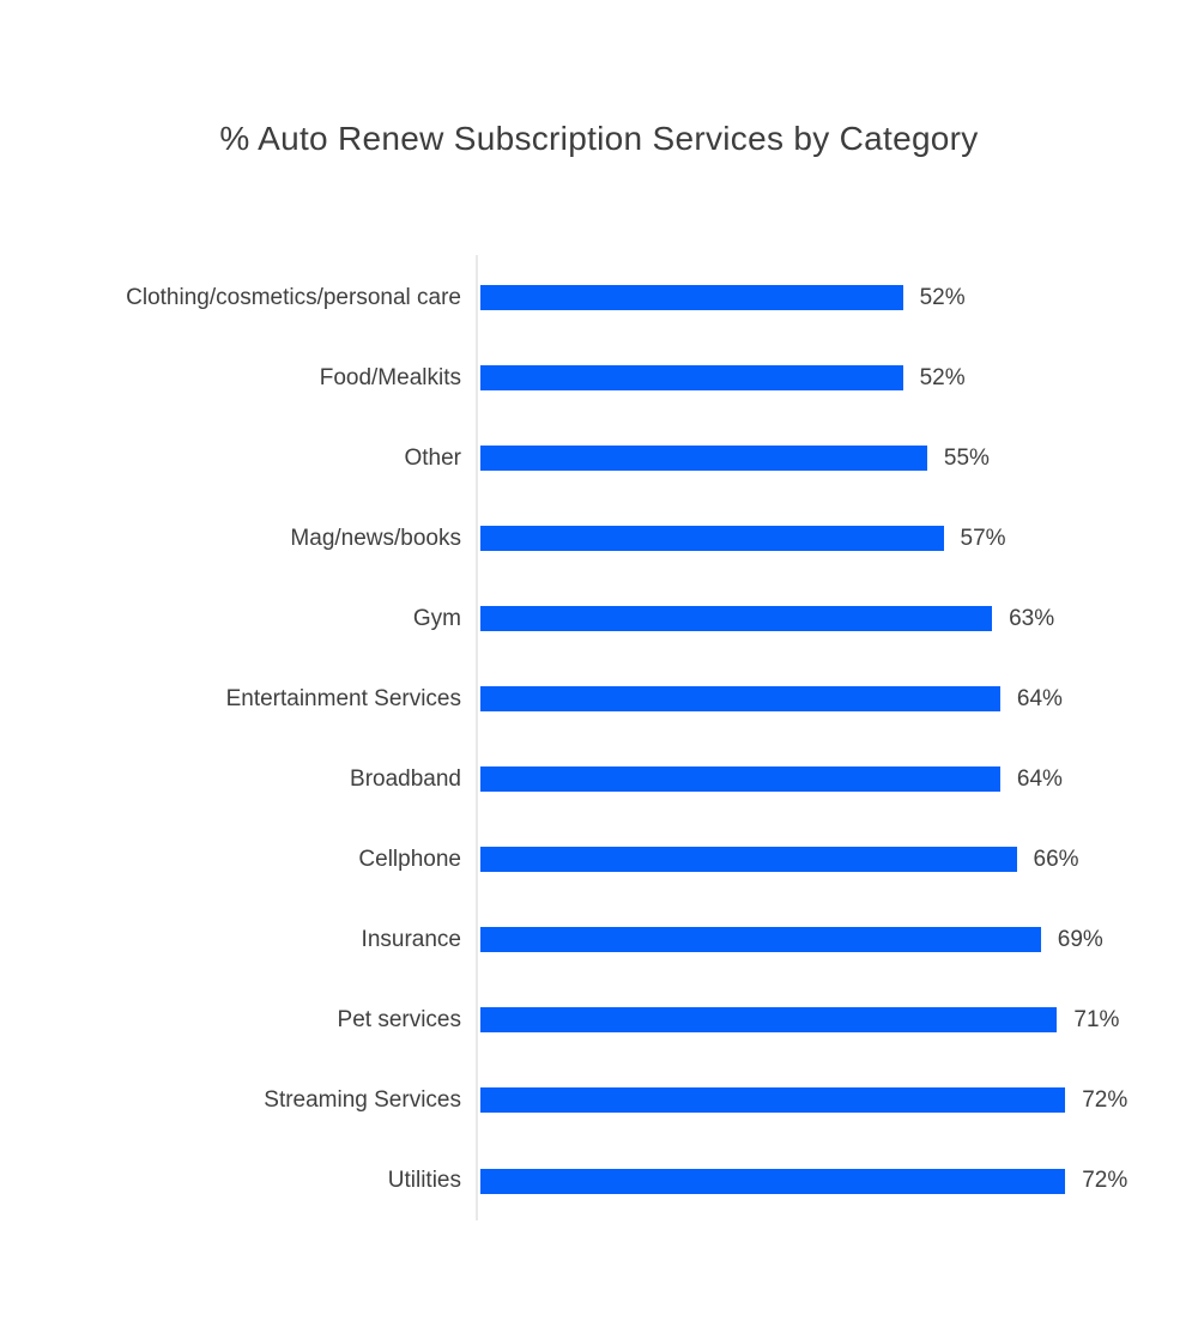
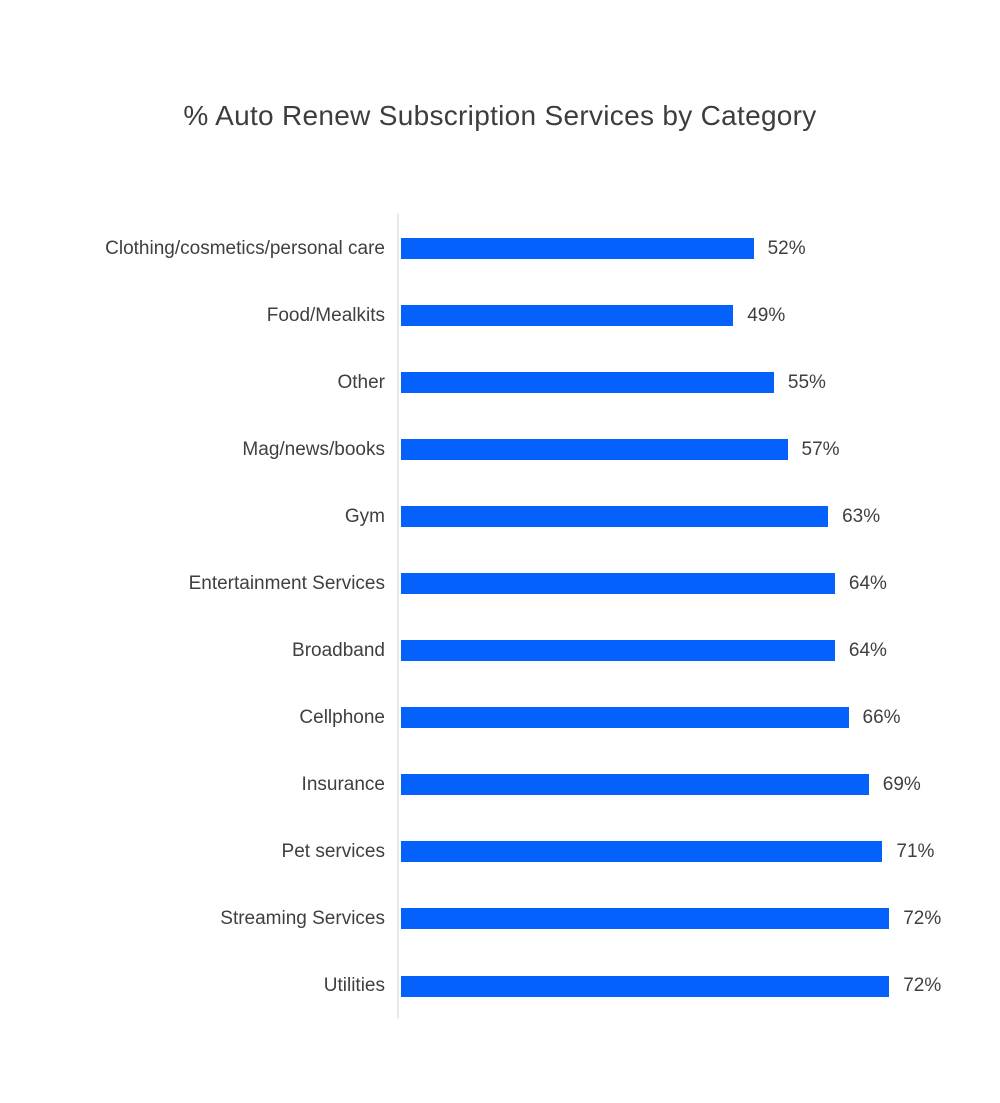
Food/Mealkits: 52% -> 49%
